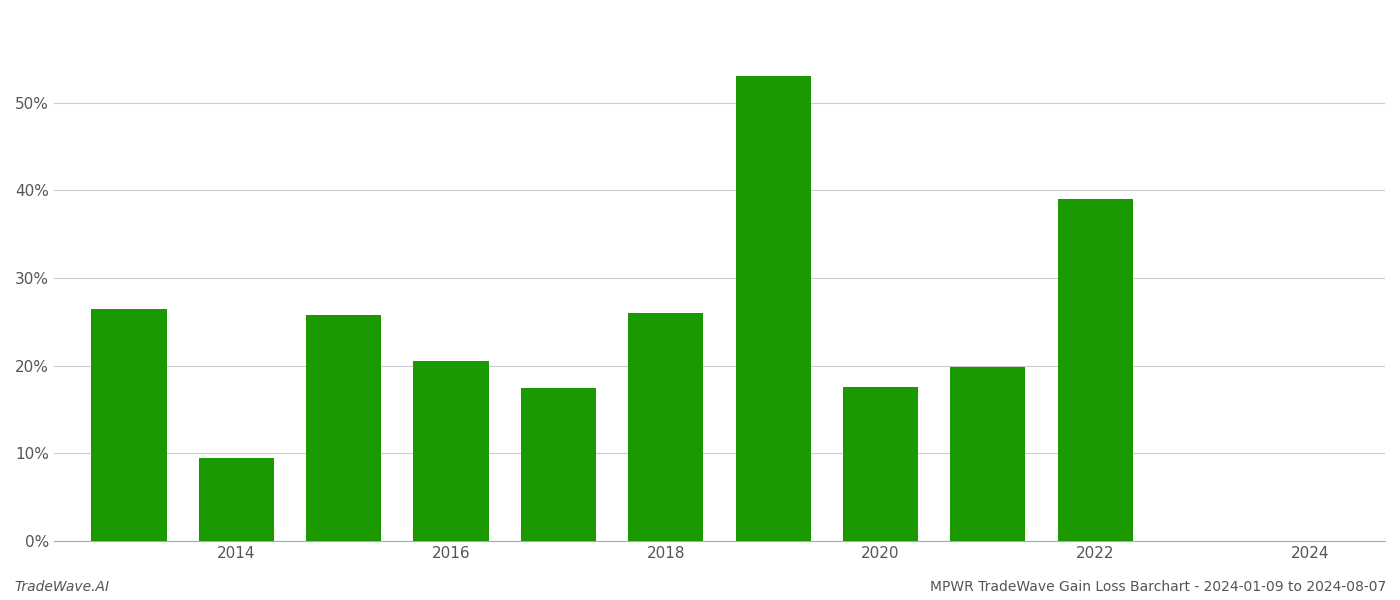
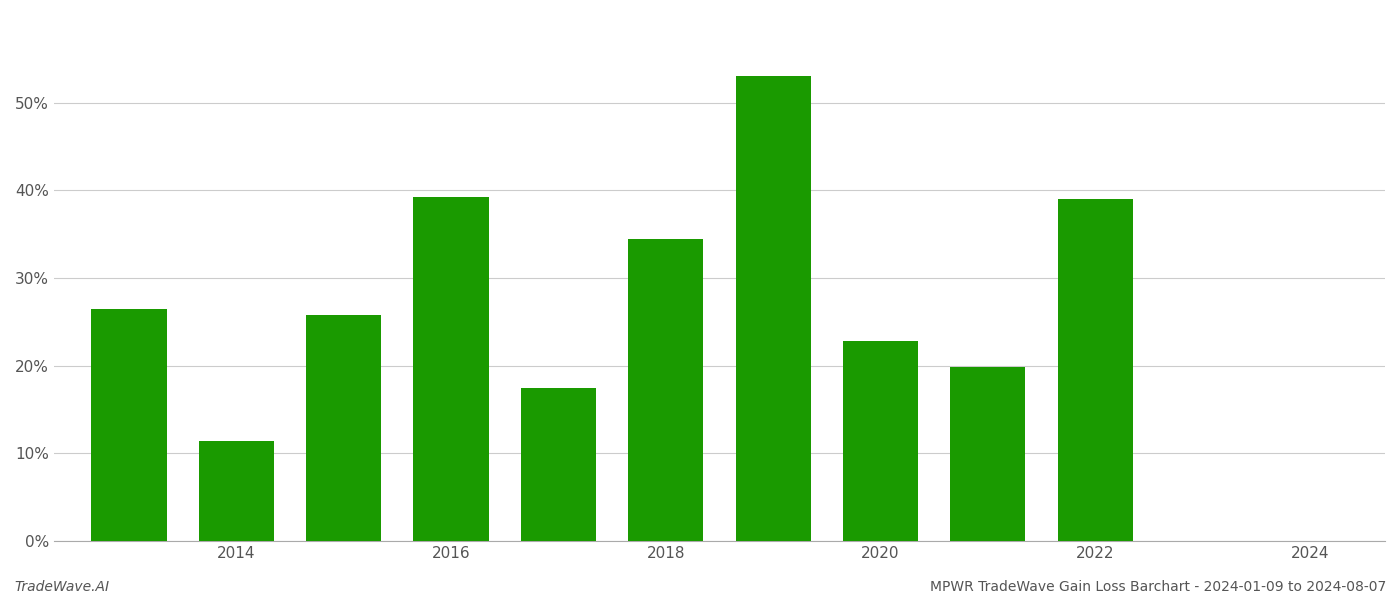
2014: 9.5% -> 11.4%
2016: 20.5% -> 39.2%
2018: 26.0% -> 34.4%
2020: 17.6% -> 22.8%
